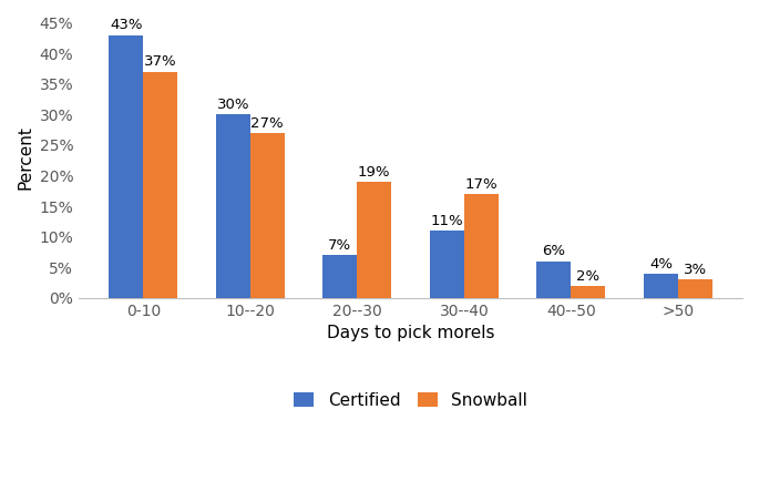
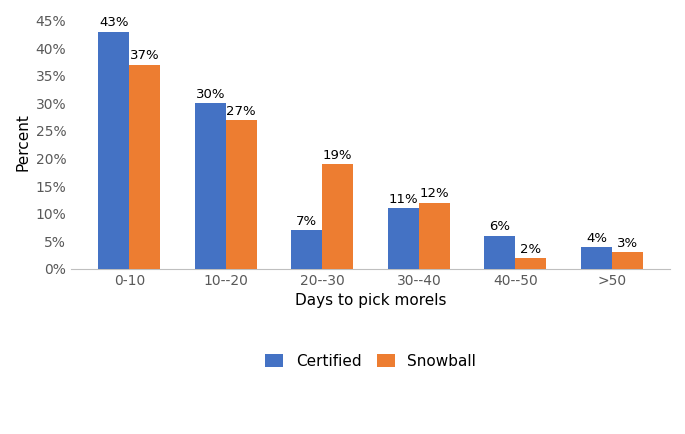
Snowball/30--40: 17% -> 12%
